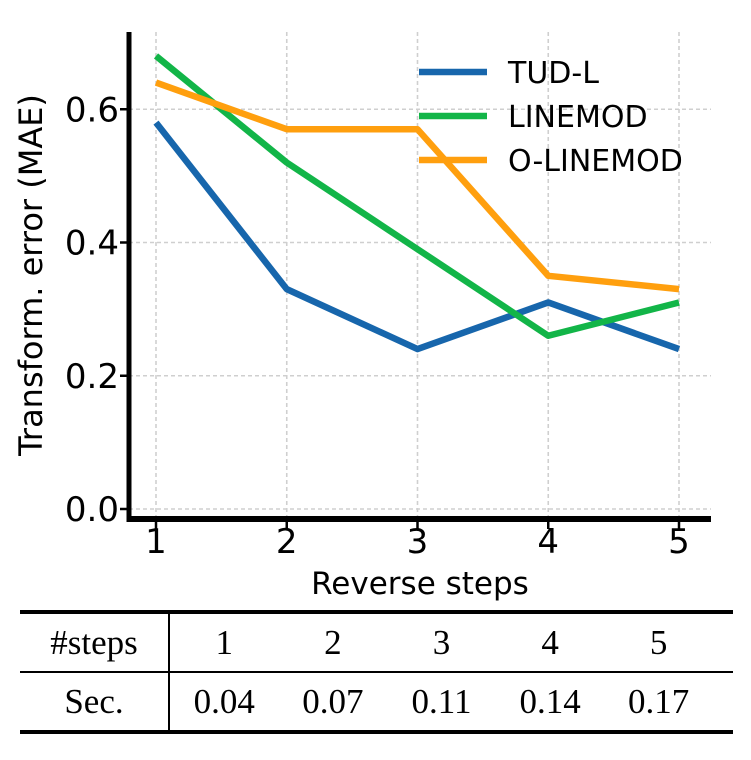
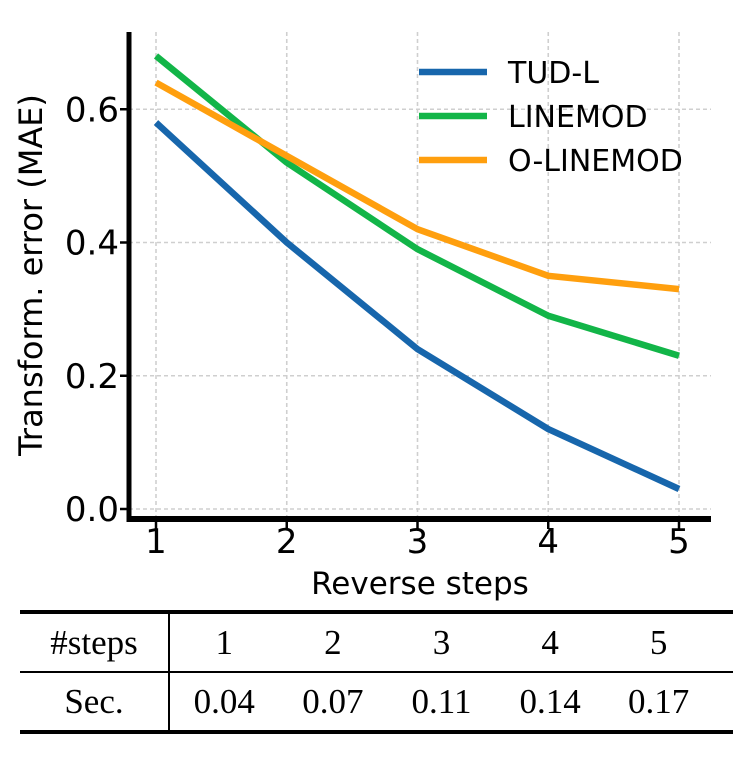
TUD-L/2: 0.33 -> 0.40
O-LINEMOD/2: 0.57 -> 0.53
O-LINEMOD/3: 0.57 -> 0.42
TUD-L/4: 0.31 -> 0.12
LINEMOD/4: 0.26 -> 0.29
TUD-L/5: 0.24 -> 0.03
LINEMOD/5: 0.31 -> 0.23
